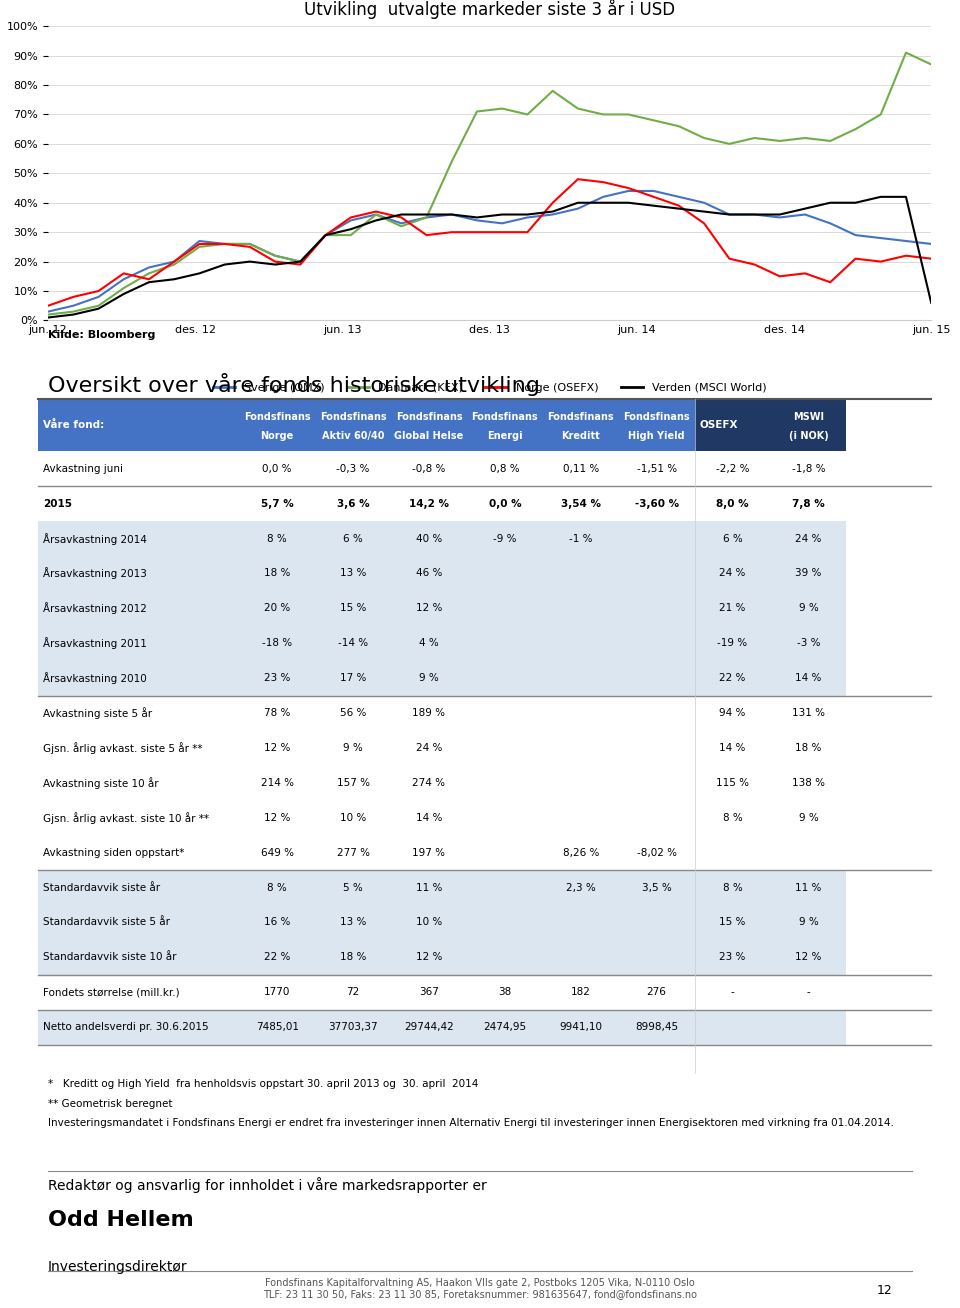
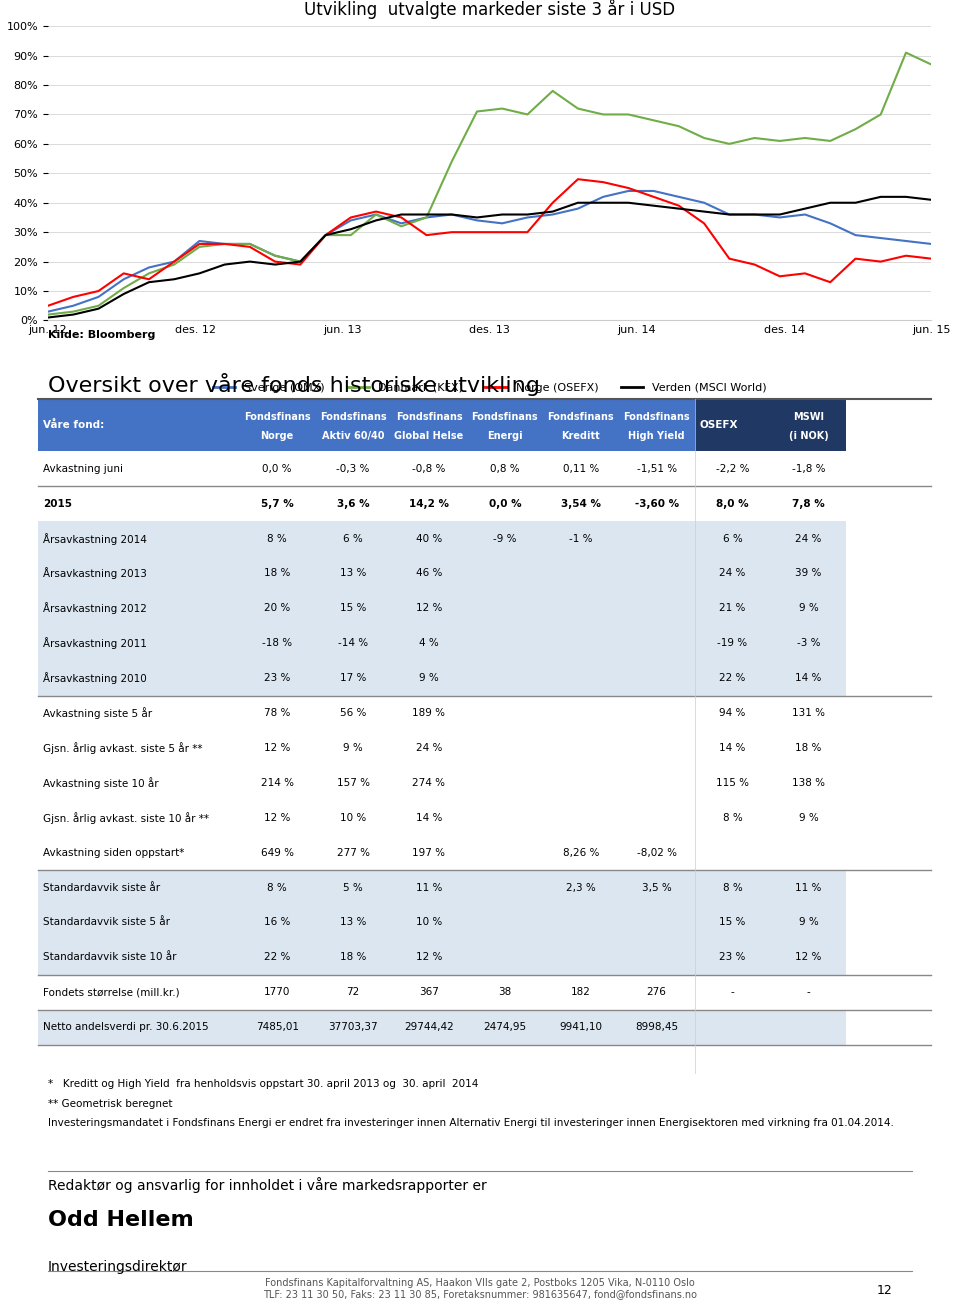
Verden (MSCI World)/jun. 15: 6% -> 41%
